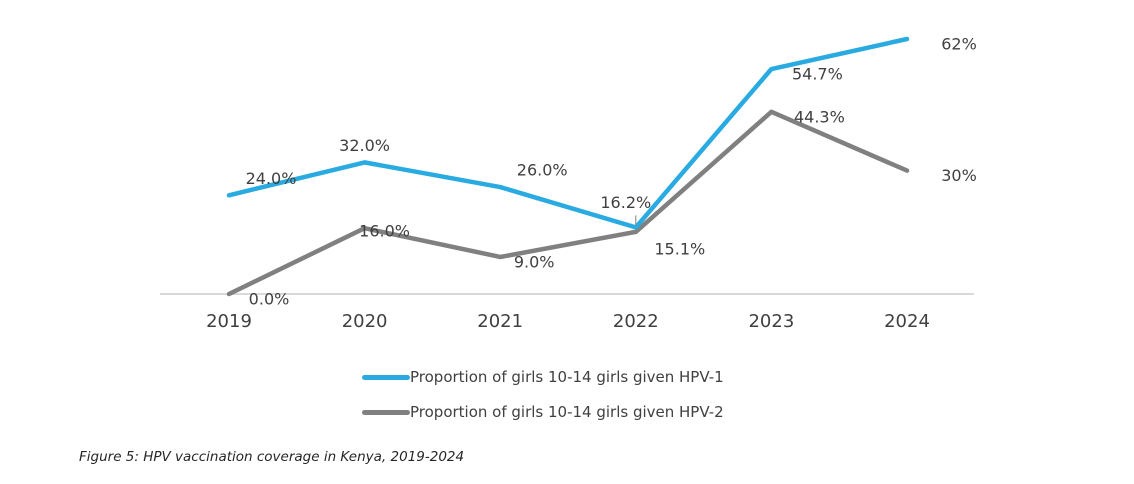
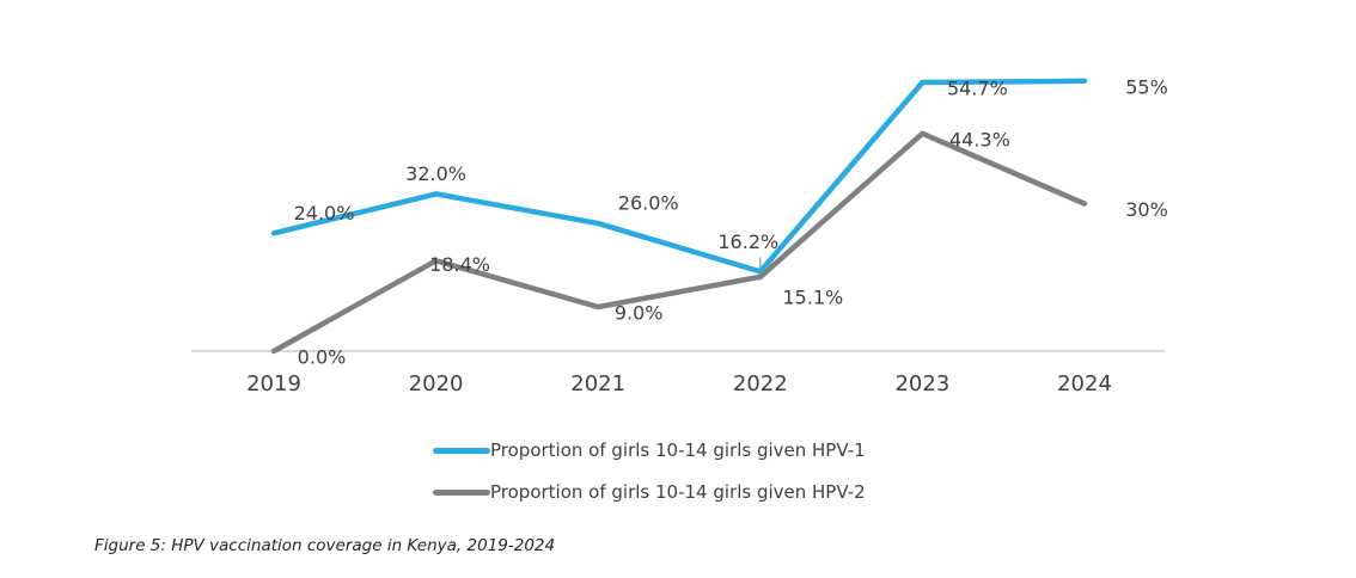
Proportion of girls 10-14 girls given HPV-2/2020: 16.0% -> 18.4%
Proportion of girls 10-14 girls given HPV-1/2024: 62% -> 55%
